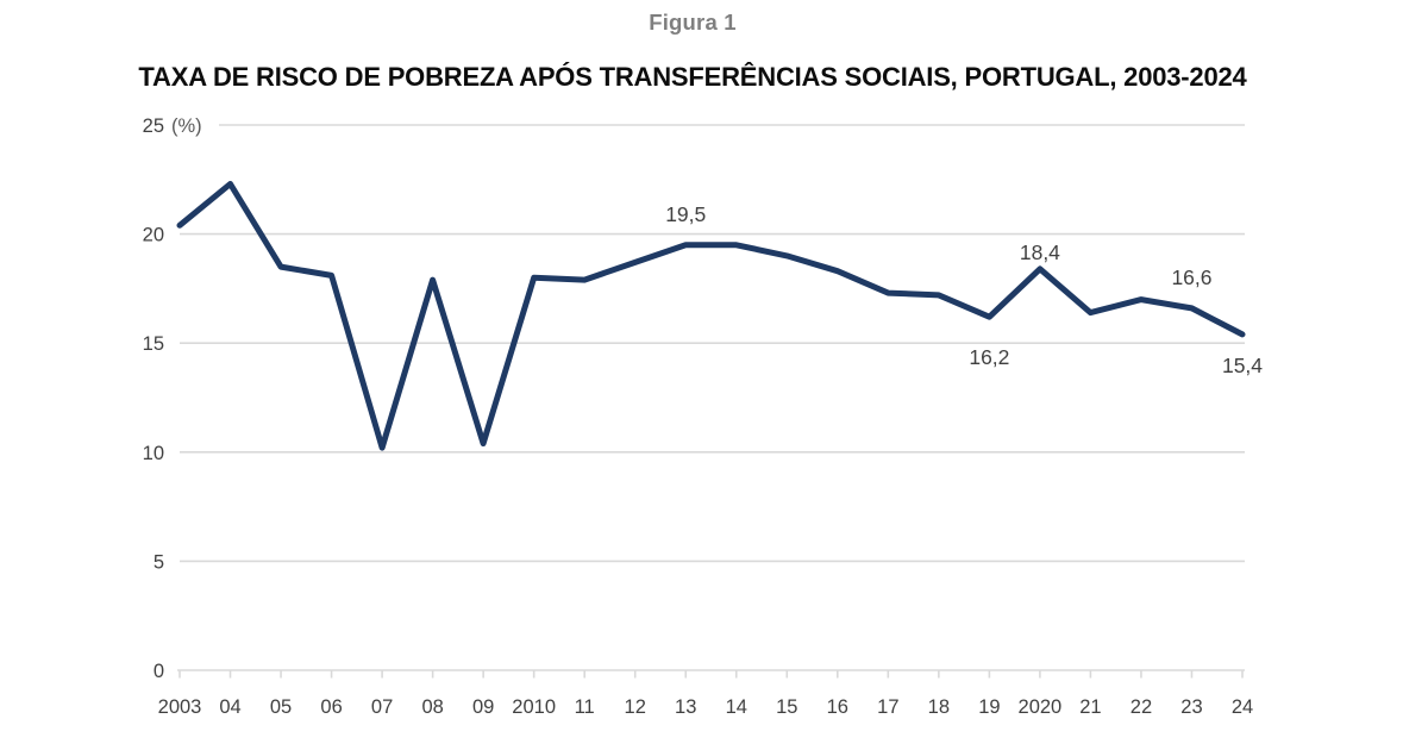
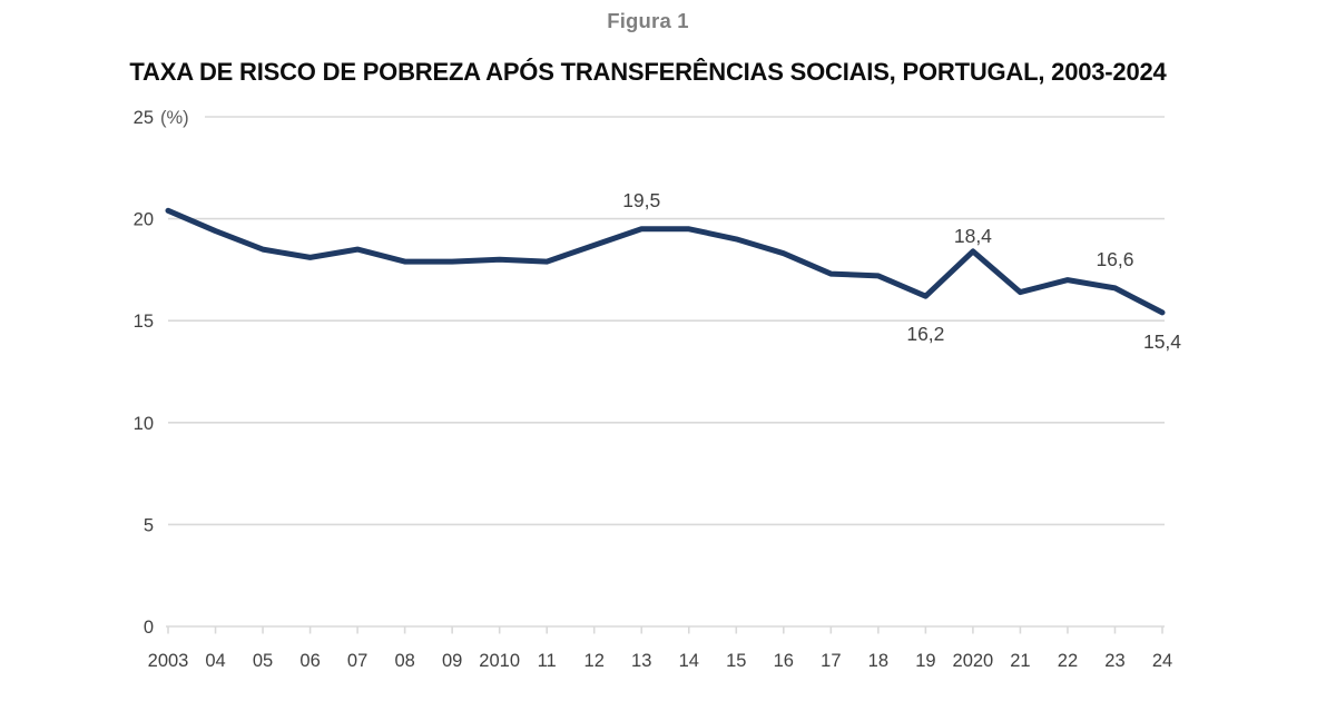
04: 22.3 -> 19.4
07: 10.2 -> 18.5
09: 10.4 -> 17.9
